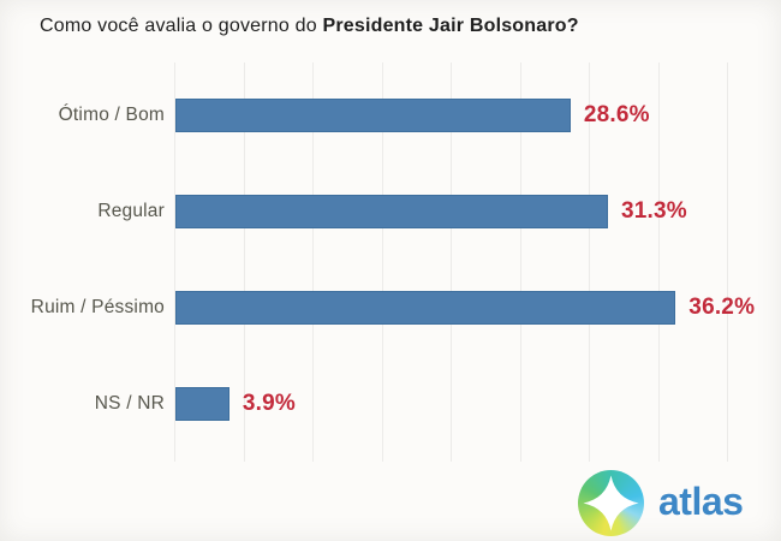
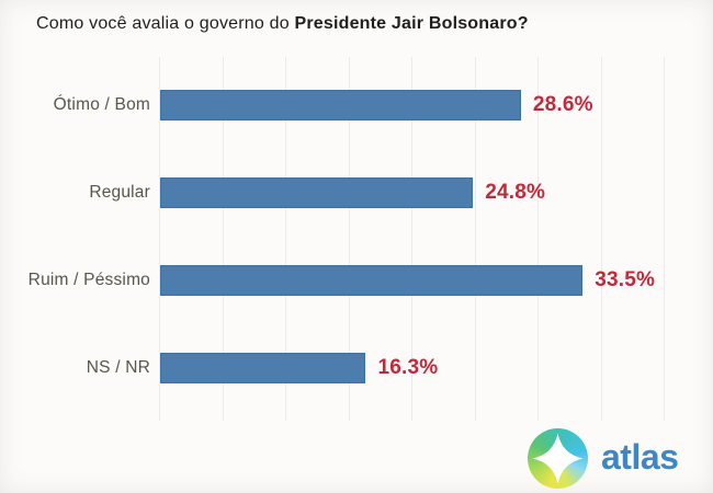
Regular: 31.3% -> 24.8%
Ruim / Péssimo: 36.2% -> 33.5%
NS / NR: 3.9% -> 16.3%
